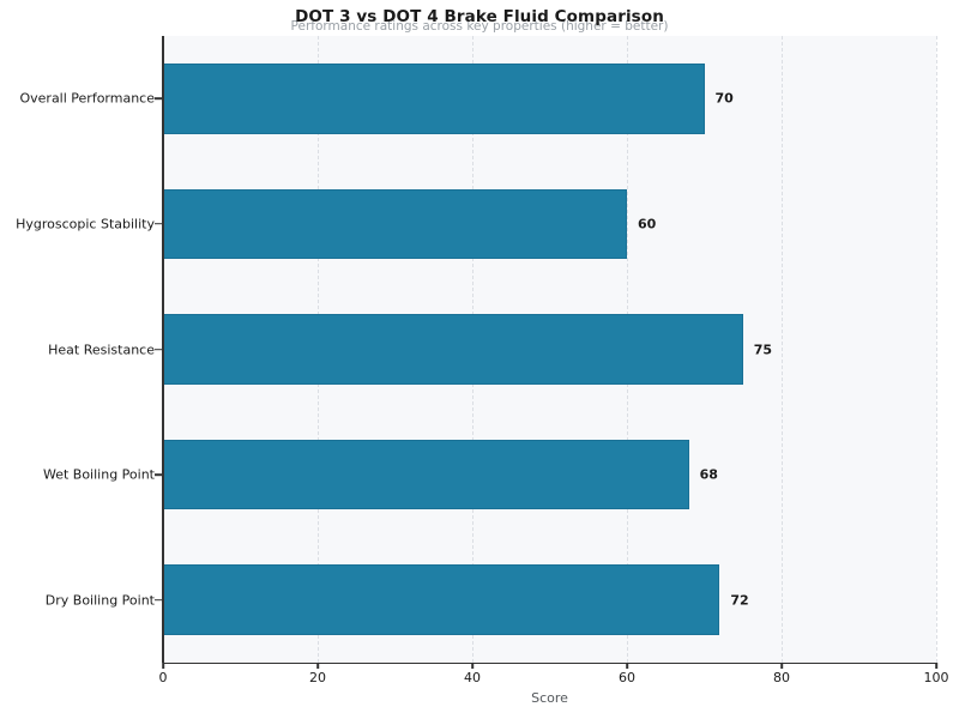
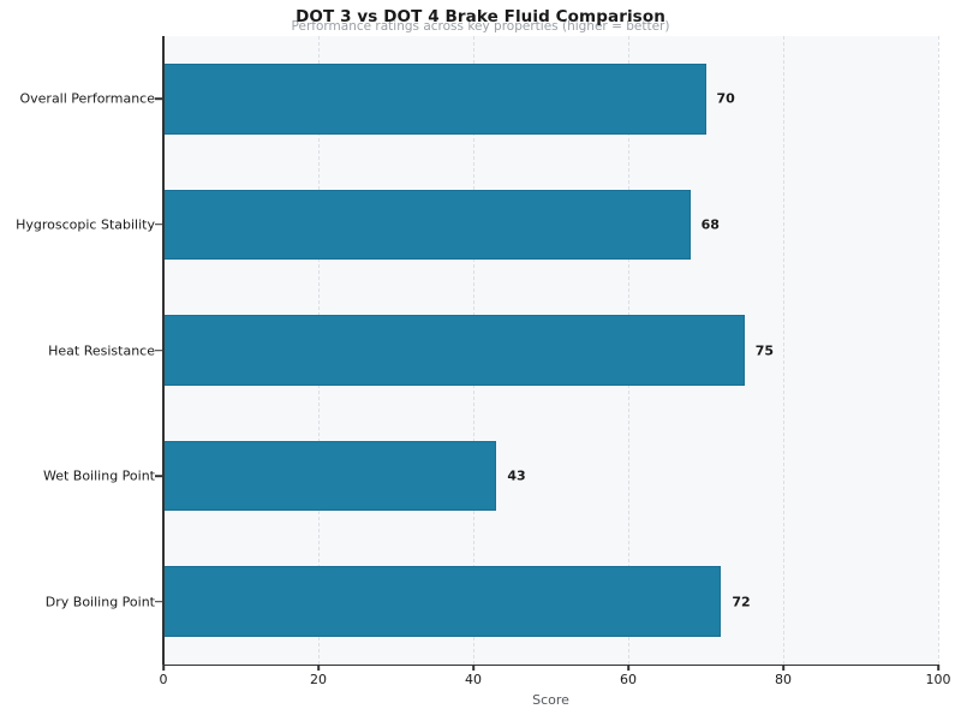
Hygroscopic Stability: 60 -> 68
Wet Boiling Point: 68 -> 43
